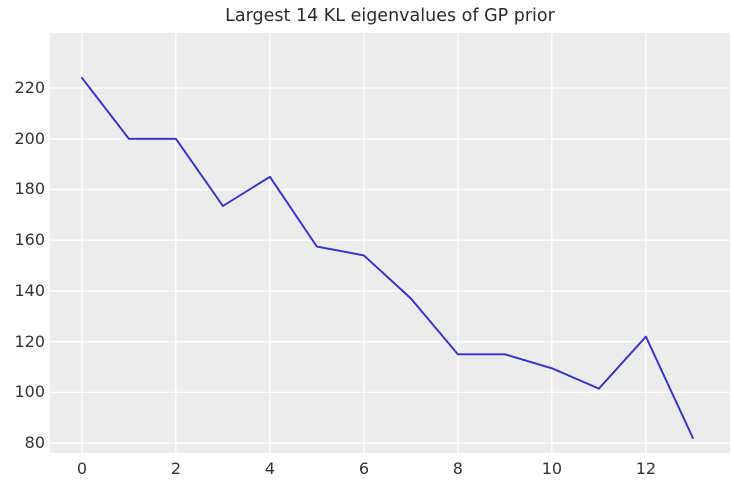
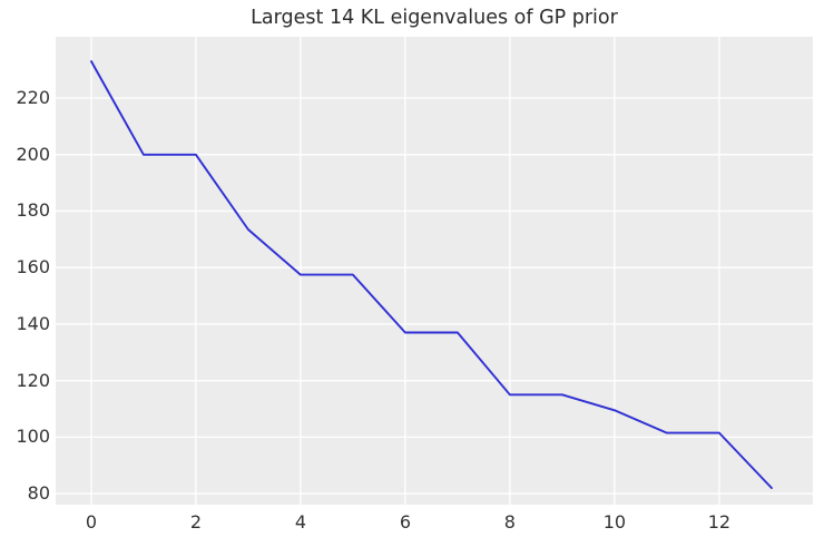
0: 224 -> 233
4: 185 -> 158
6: 154 -> 137
12: 122 -> 102
